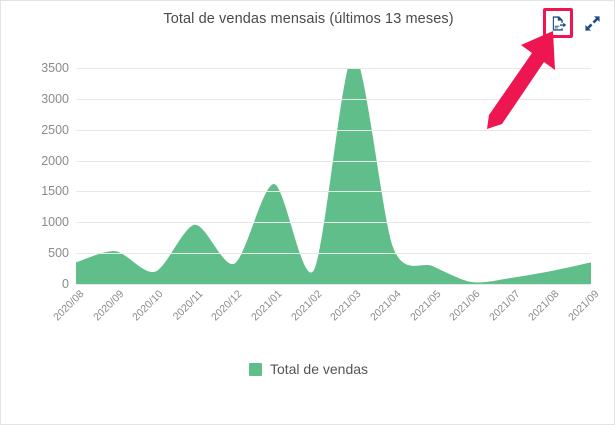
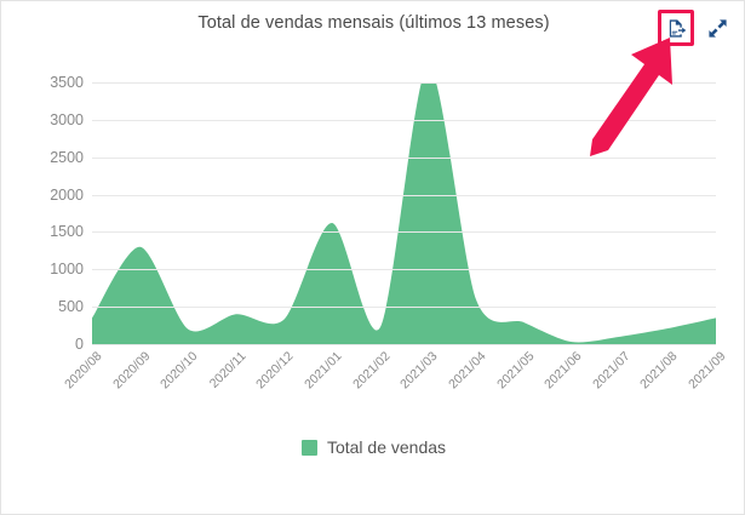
2020/09: 500 -> 1300
2020/11: 1000 -> 400
